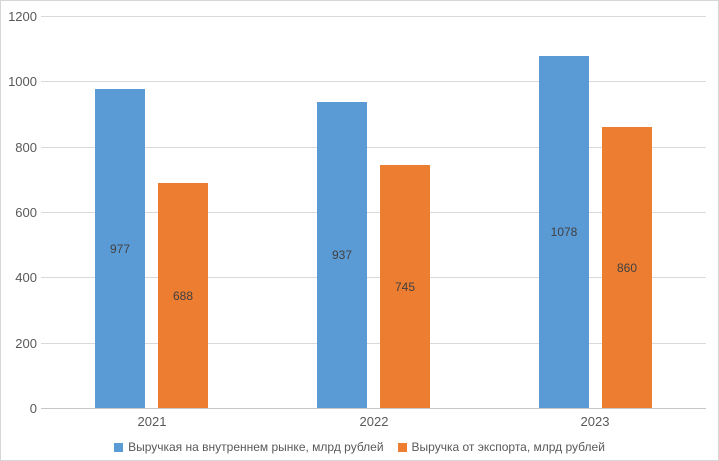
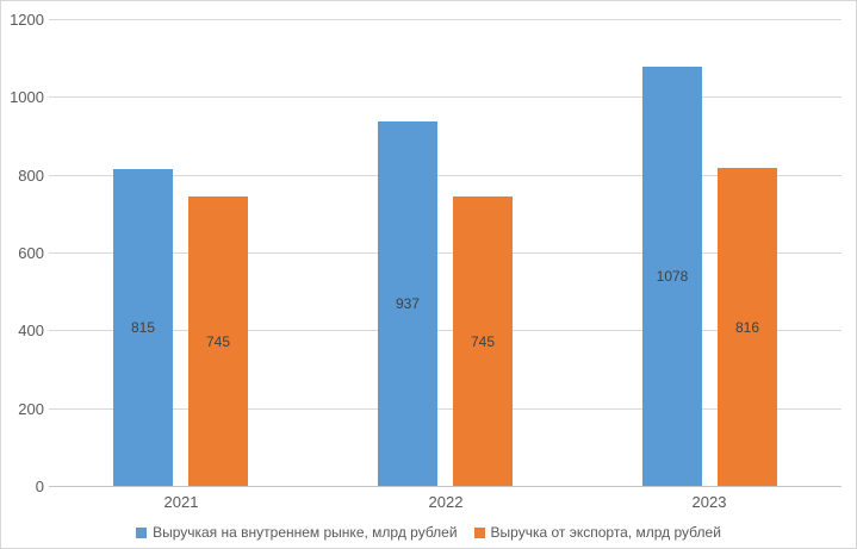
Выручкая на внутреннем рынке, млрд рублей/2021: 977 -> 815
Выручка от экспорта, млрд рублей/2021: 688 -> 745
Выручка от экспорта, млрд рублей/2023: 860 -> 816
